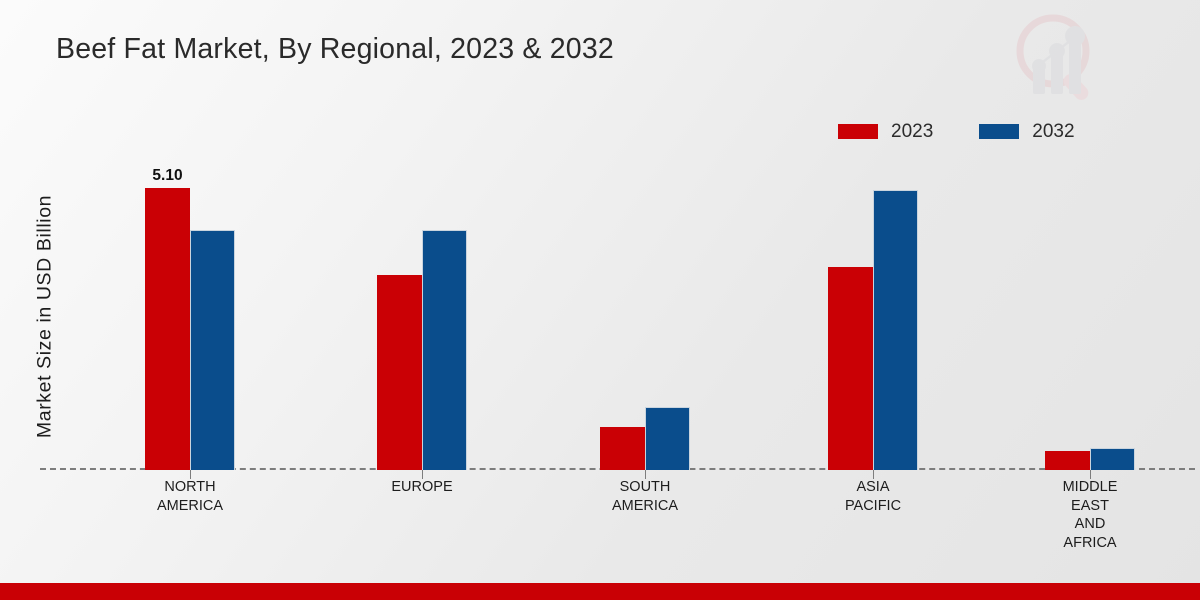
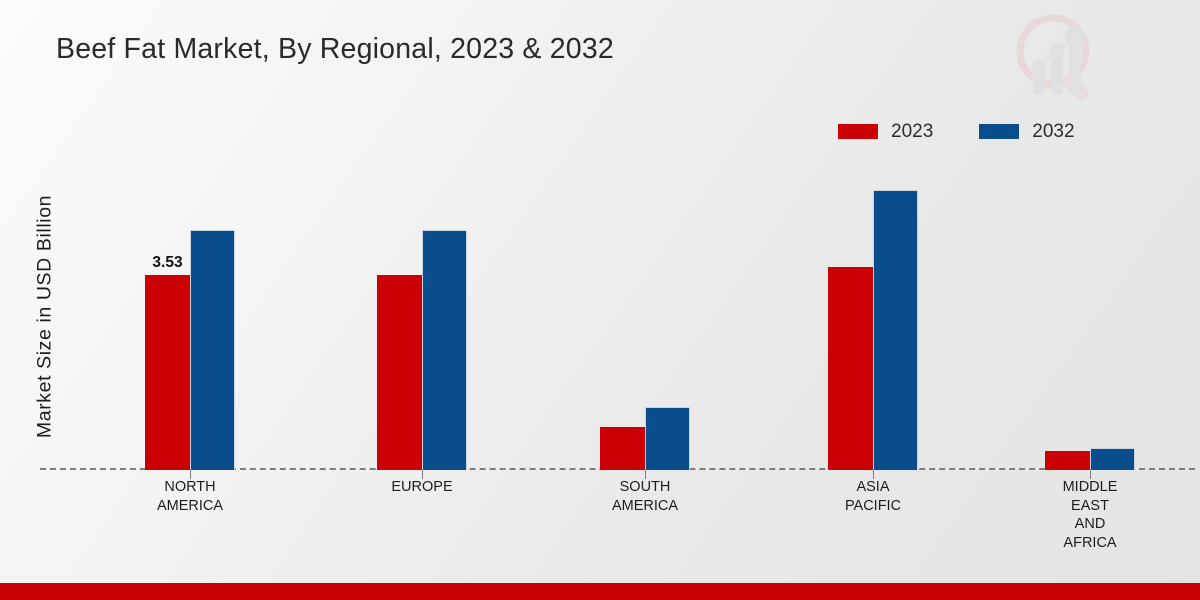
2023/NORTH AMERICA: 5.10 -> 3.53
